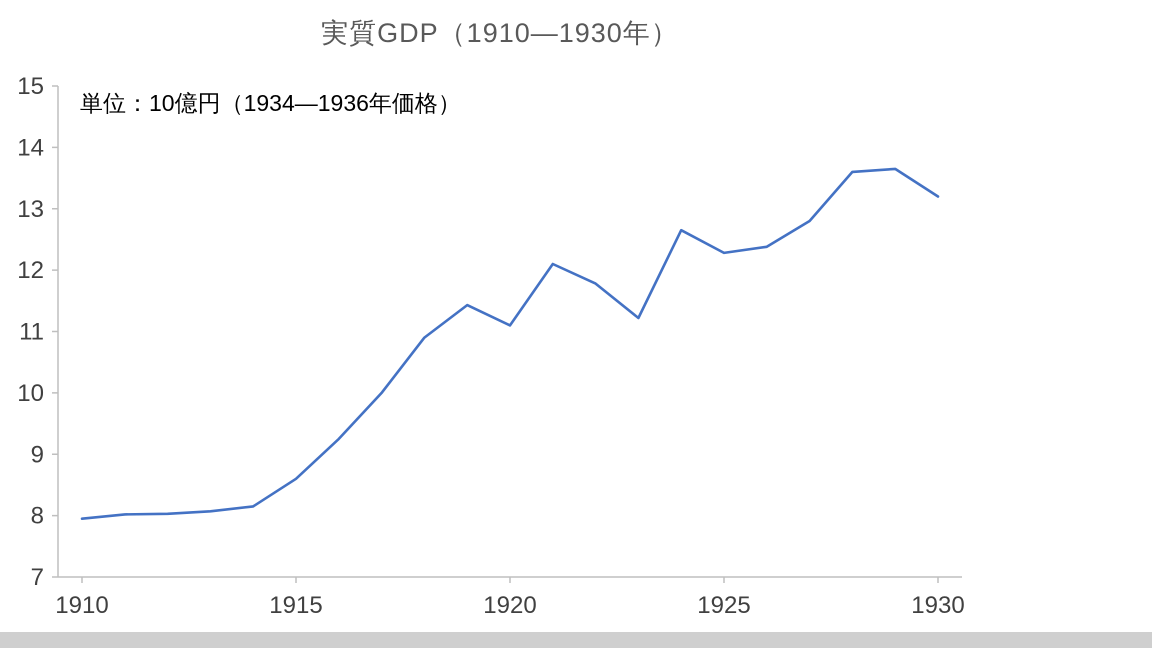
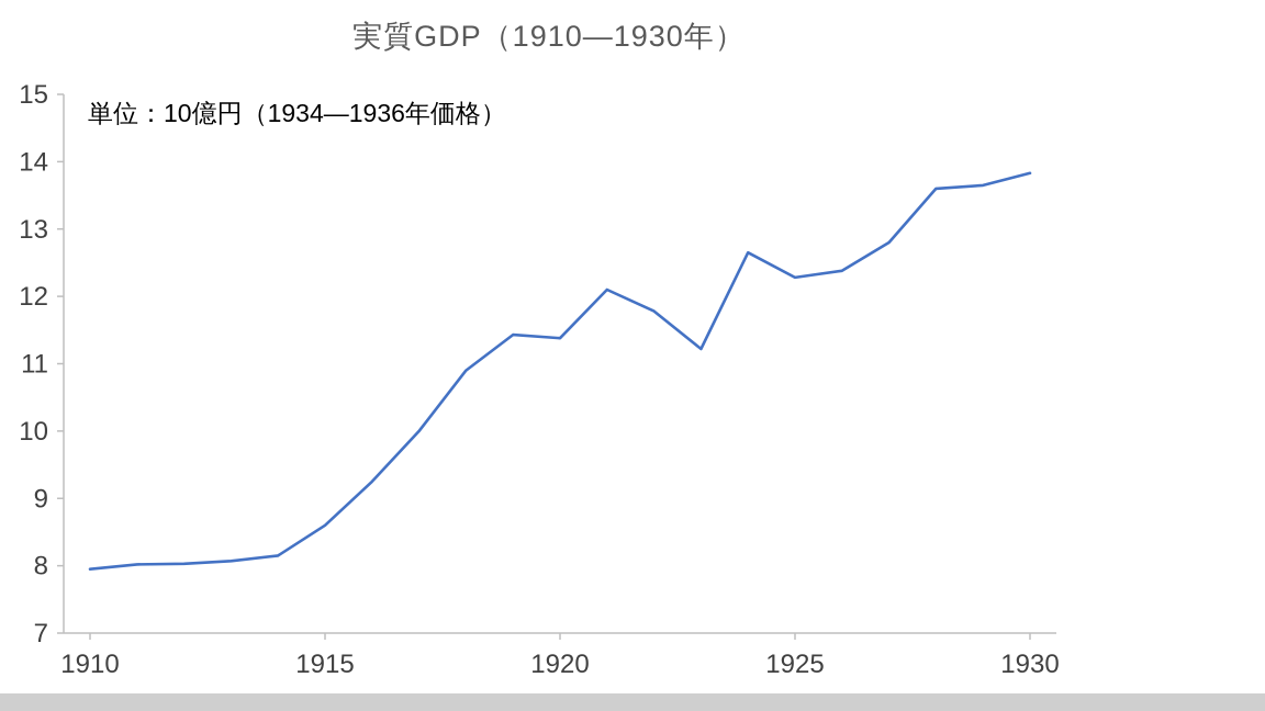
1920: 11.1 -> 11.4
1930: 13.2 -> 13.8
